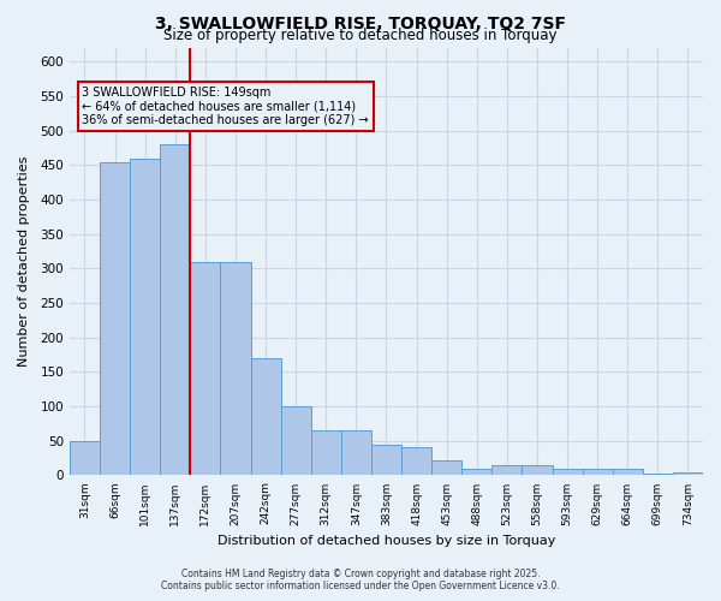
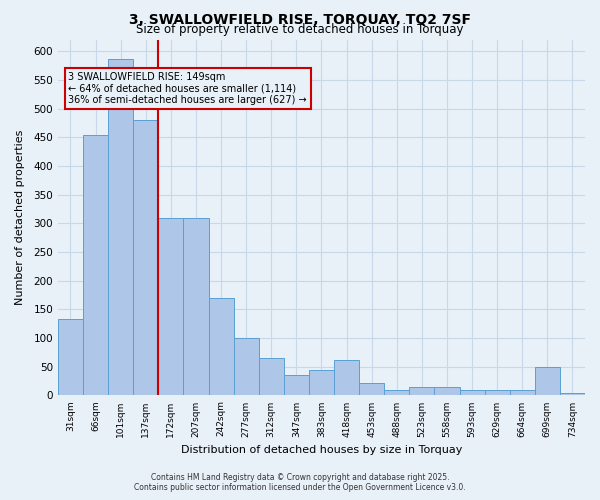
31sqm: 50 -> 134
101sqm: 460 -> 586
347sqm: 65 -> 36
418sqm: 40 -> 62
699sqm: 2 -> 50
